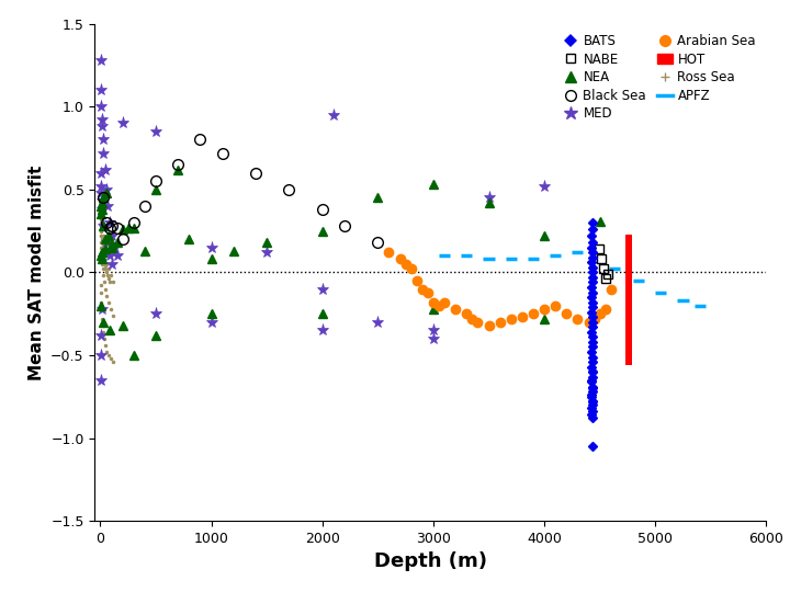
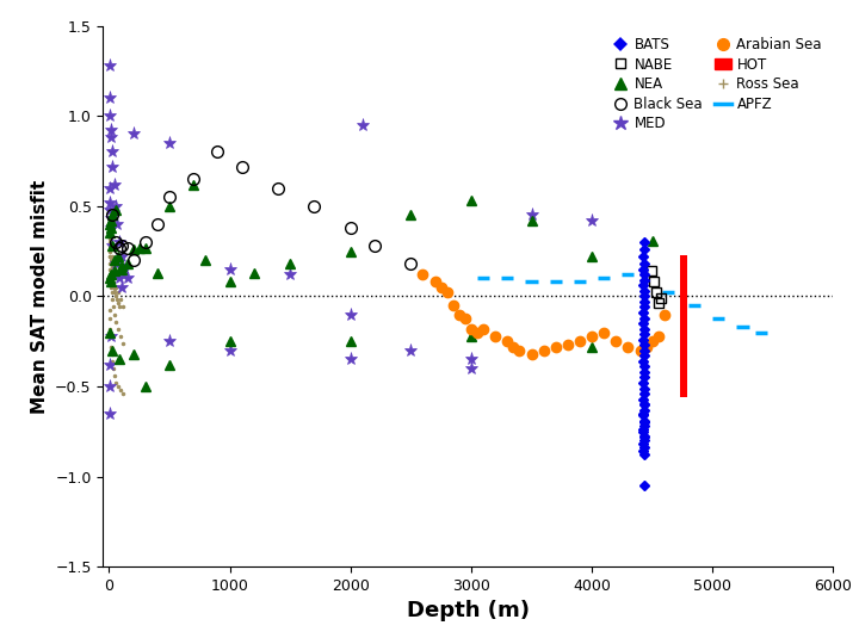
MED/4000: 0.52 -> 0.42
